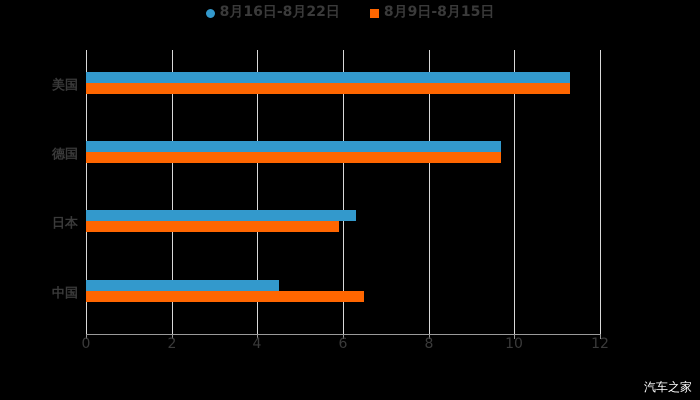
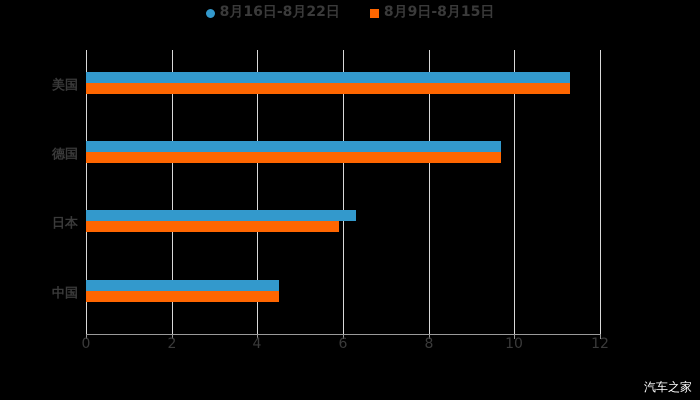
8月9日-8月15日/中国: 6.5 -> 4.5
